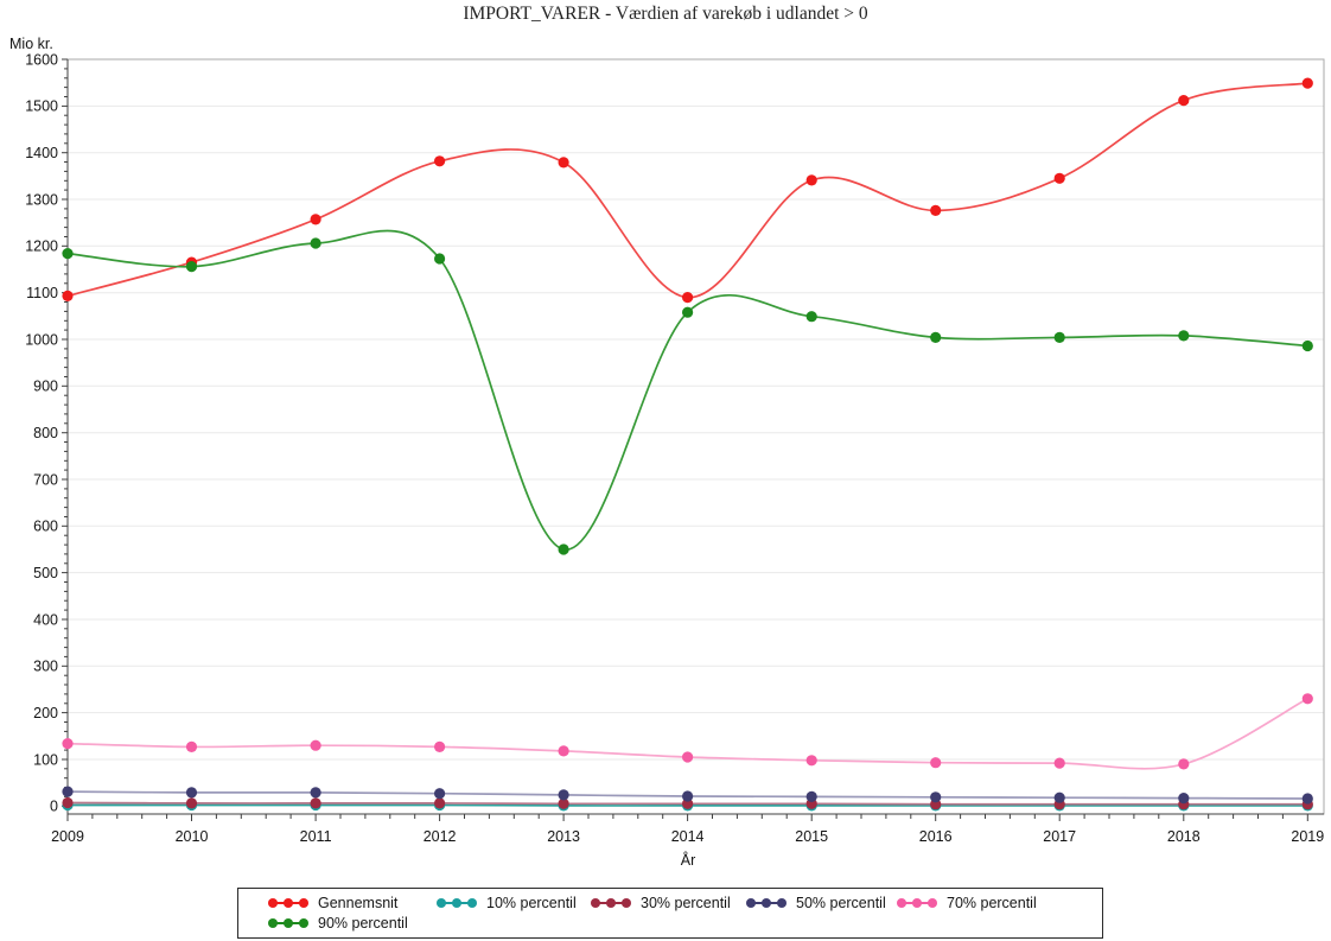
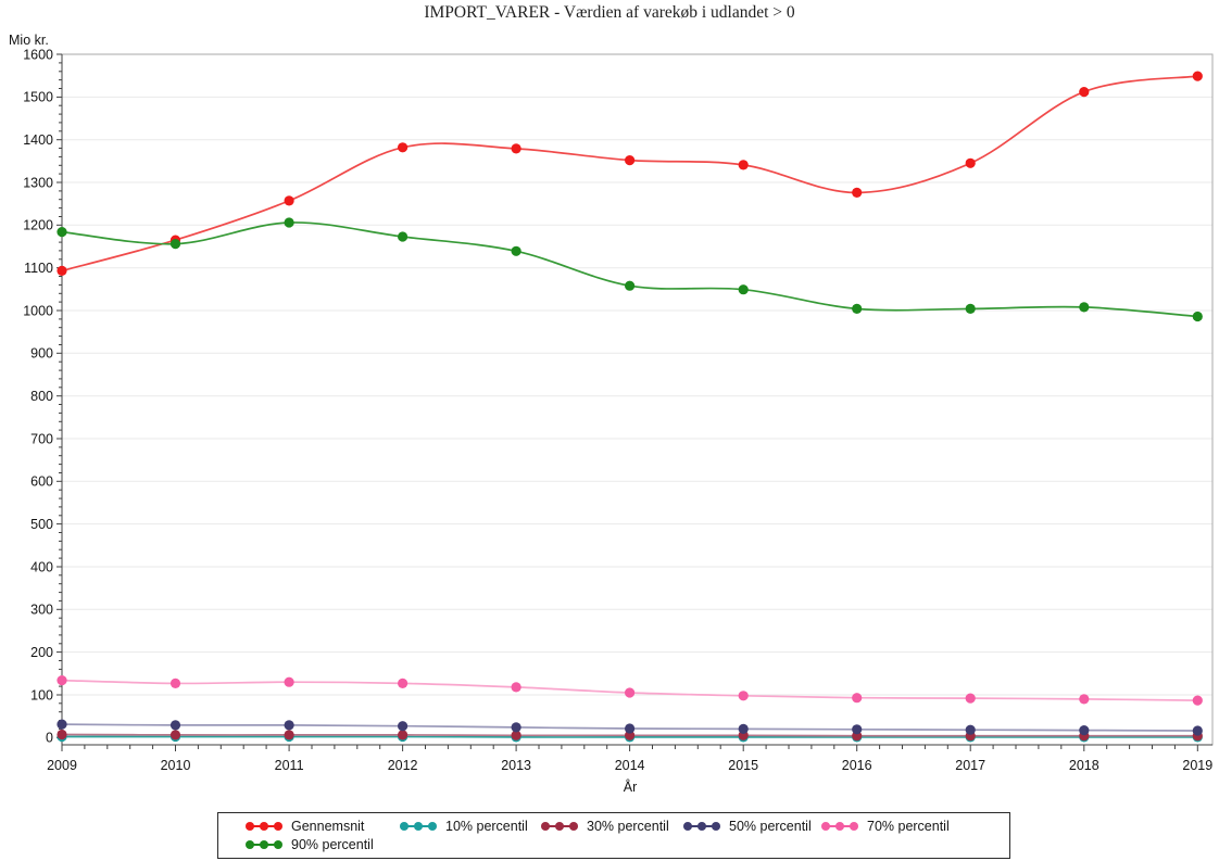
90% percentil/2013: 550 -> 1140
Gennemsnit/2014: 1090 -> 1350
70% percentil/2019: 230 -> 90
